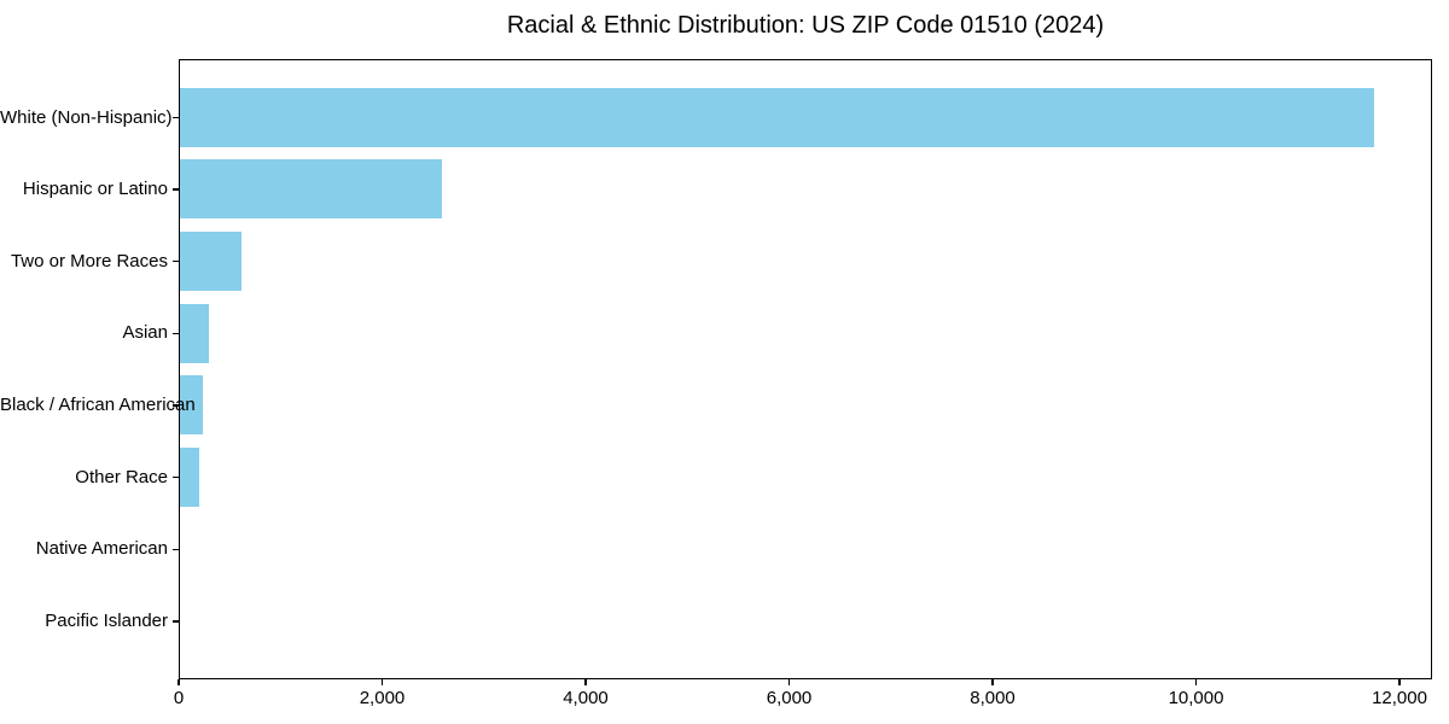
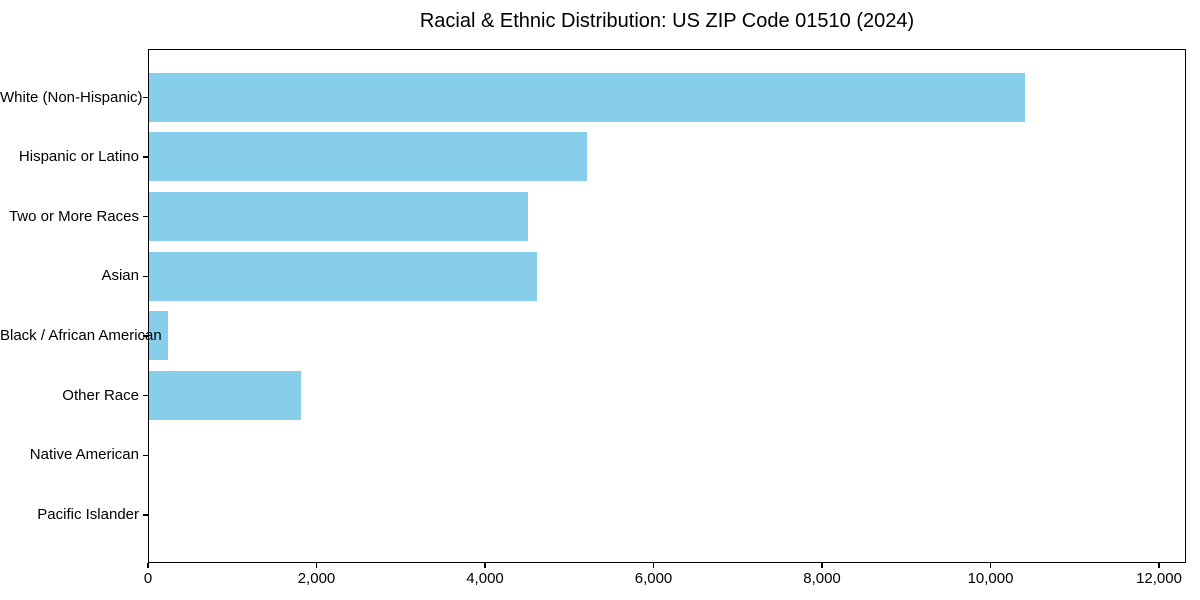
White (Non-Hispanic): 11700 -> 10400
Hispanic or Latino: 2600 -> 5200
Two or More Races: 600 -> 4500
Asian: 300 -> 4600
Other Race: 200 -> 1800
